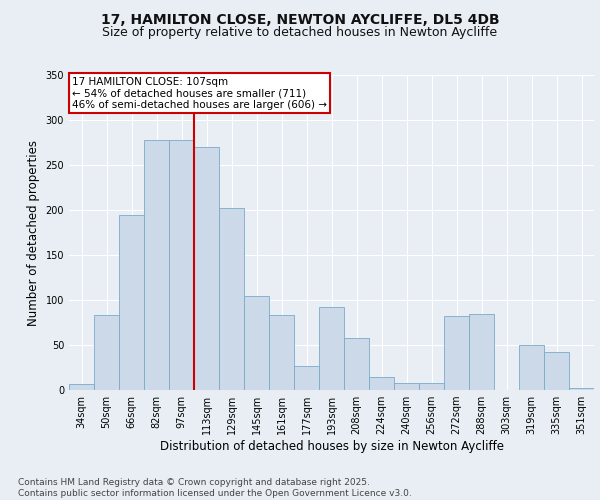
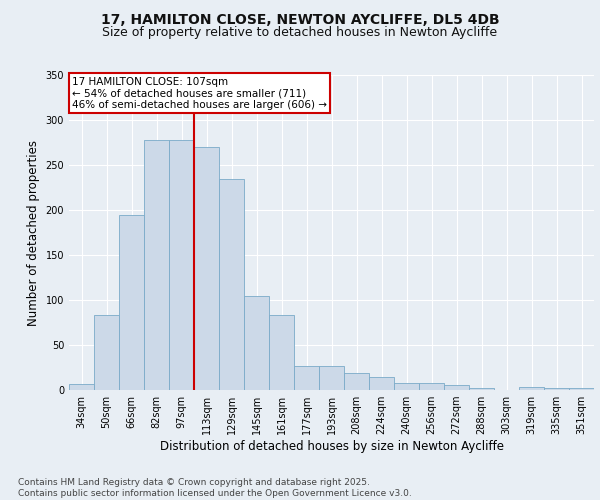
129sqm: 202 -> 235
193sqm: 92 -> 27
208sqm: 58 -> 19
272sqm: 82 -> 6
288sqm: 84 -> 2
319sqm: 50 -> 3
335sqm: 42 -> 2
